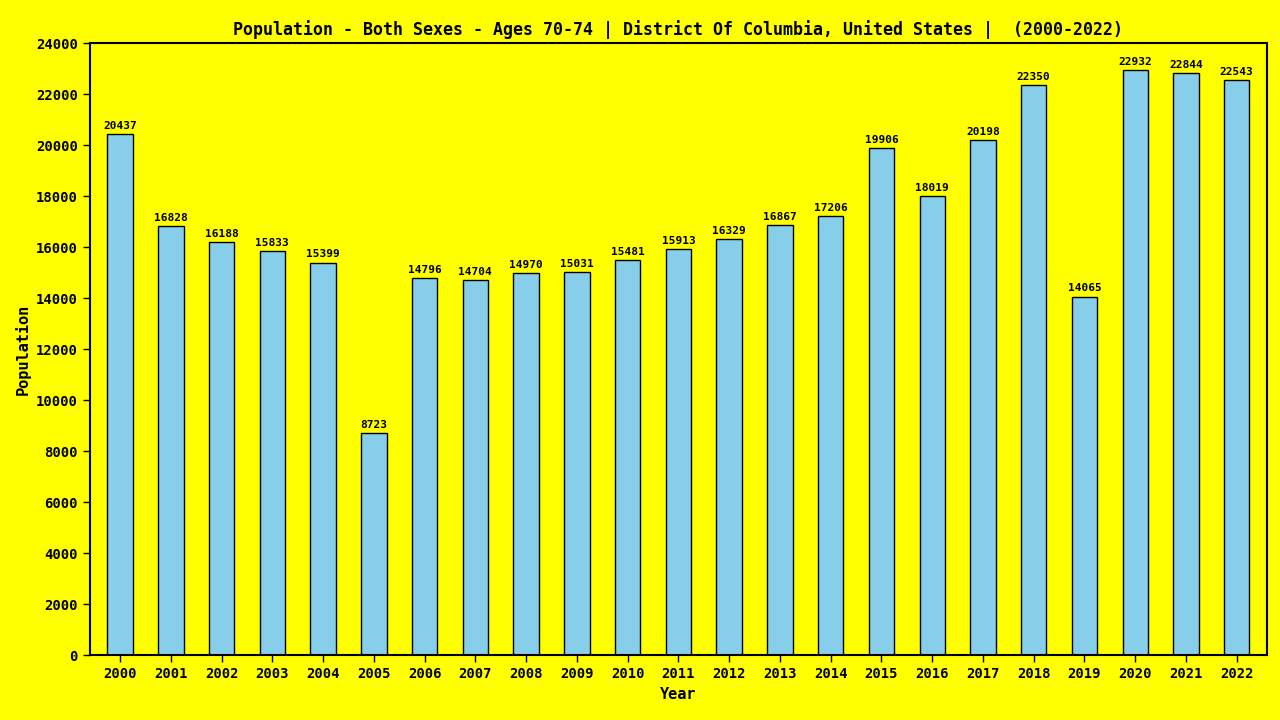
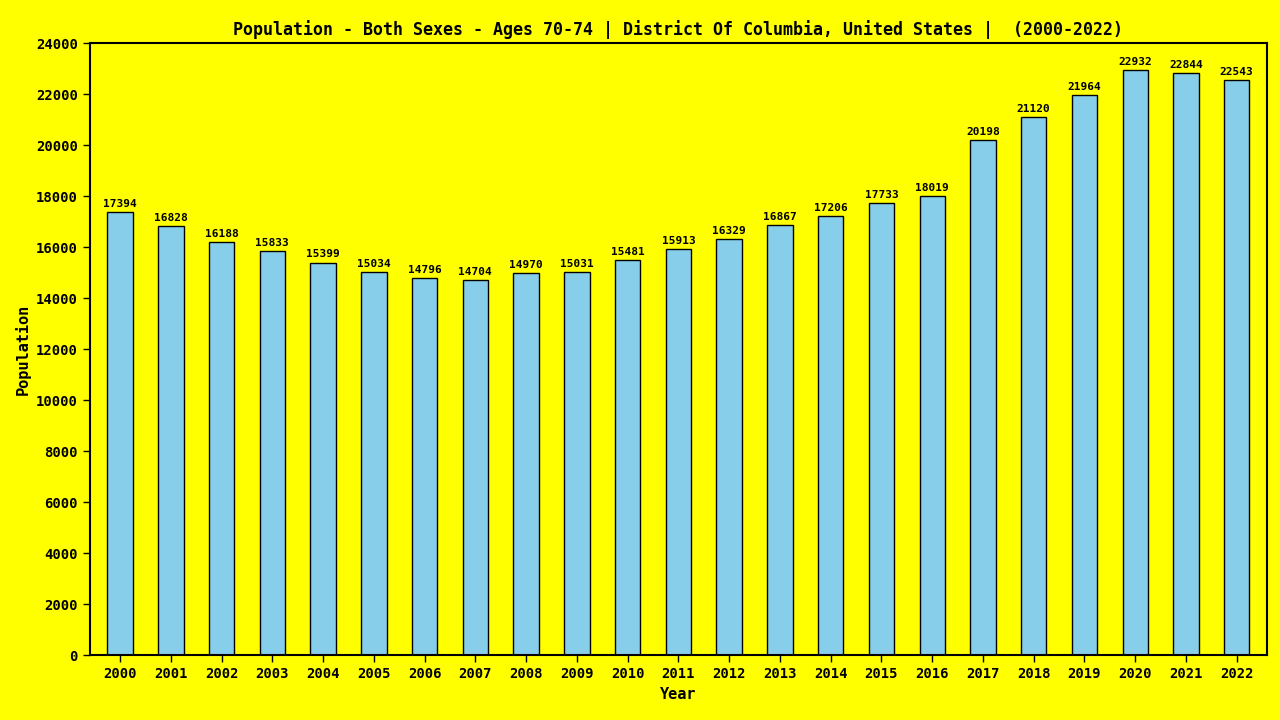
2000: 20437 -> 17394
2005: 8723 -> 15034
2015: 19906 -> 17733
2018: 22350 -> 21120
2019: 14065 -> 21964
